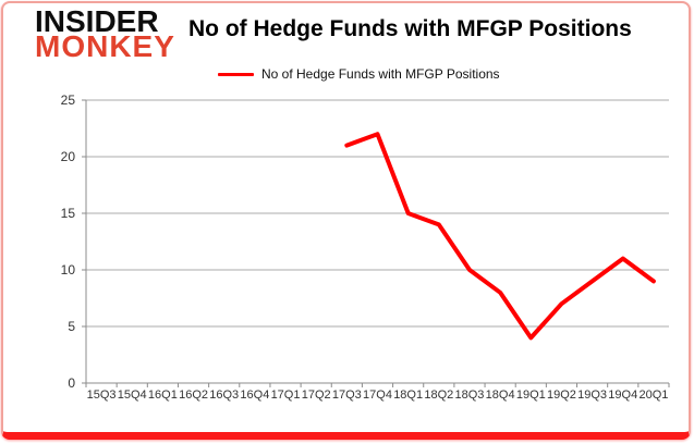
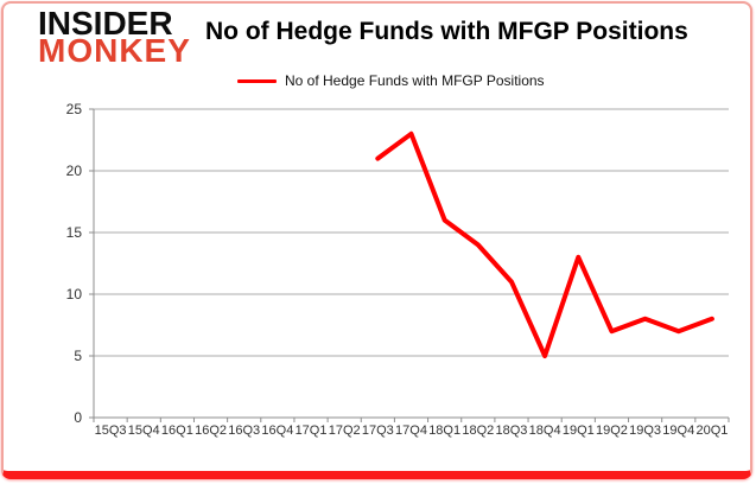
17Q4: 22 -> 23
18Q1: 15 -> 16
18Q3: 10 -> 11
18Q4: 8 -> 5
19Q1: 4 -> 13
19Q3: 9 -> 8
19Q4: 11 -> 7
20Q1: 9 -> 8
